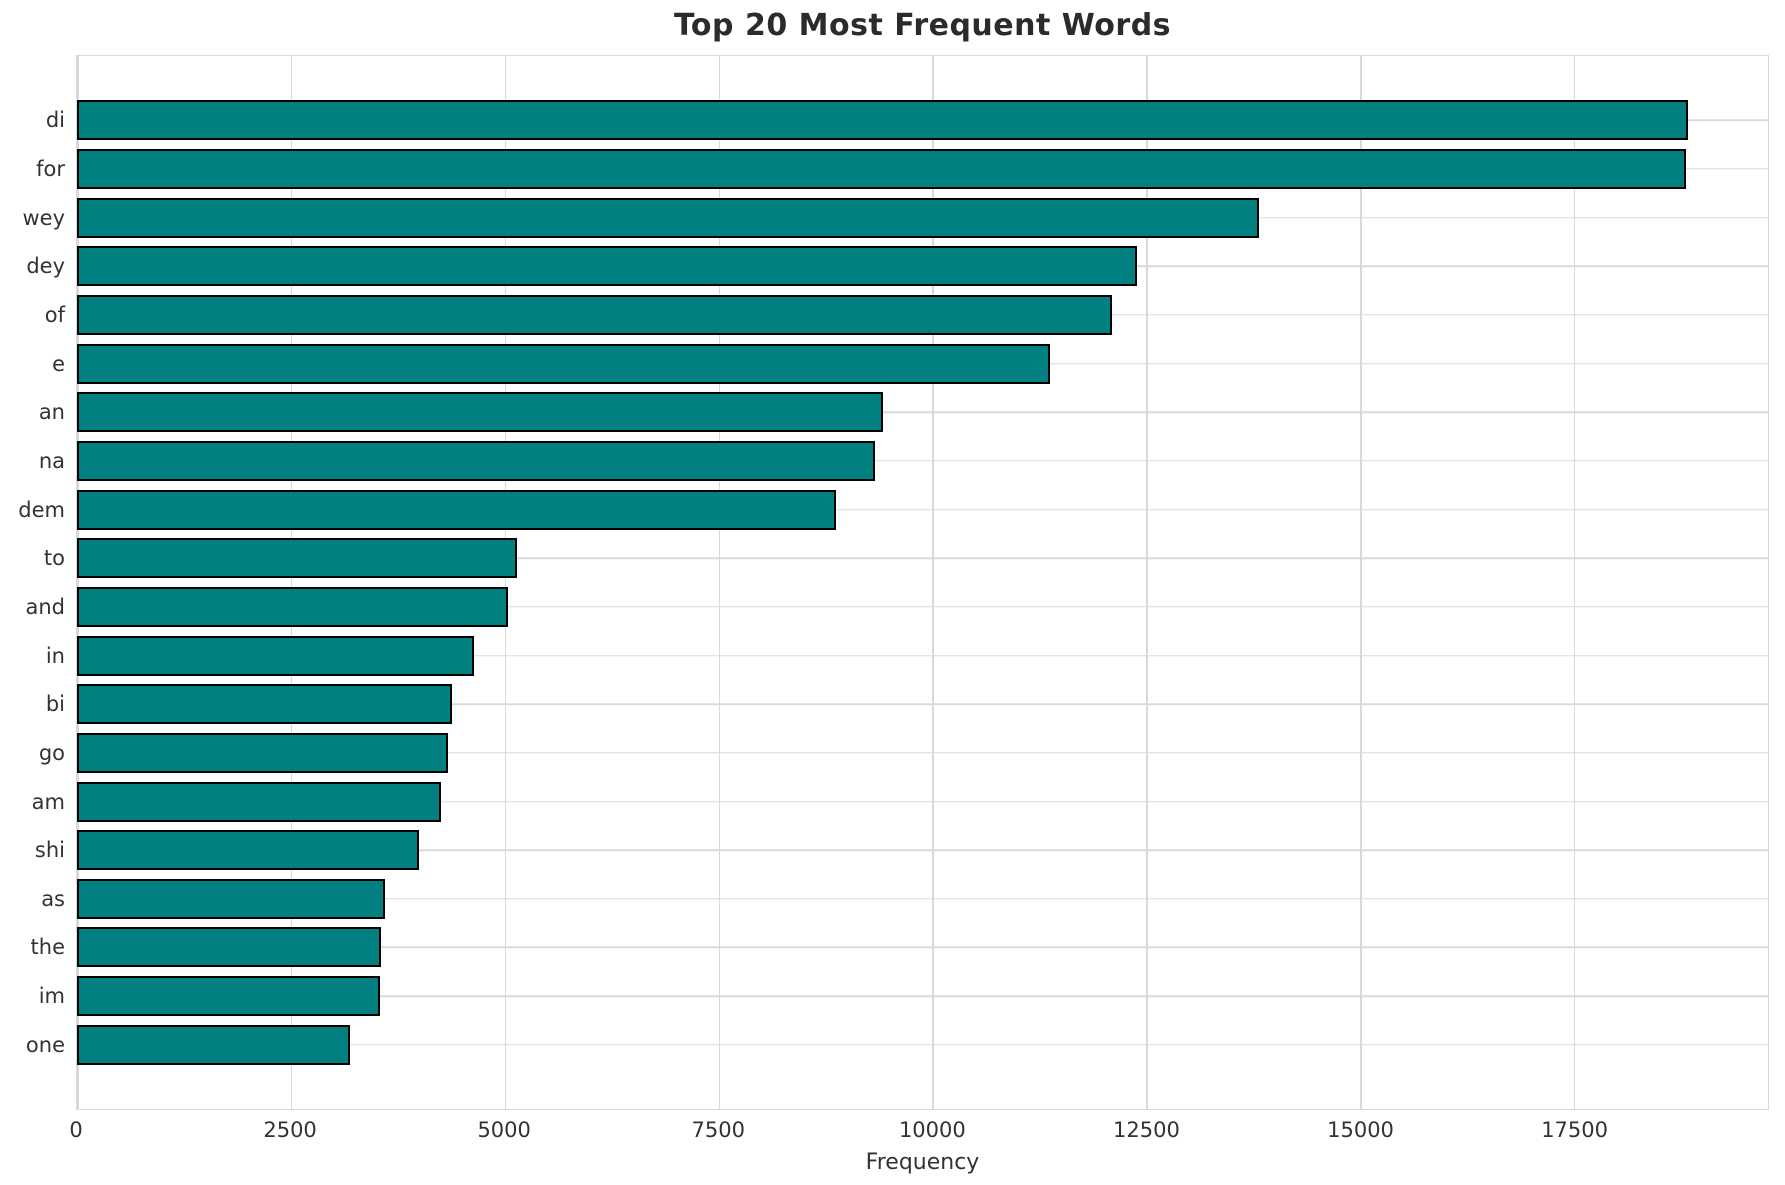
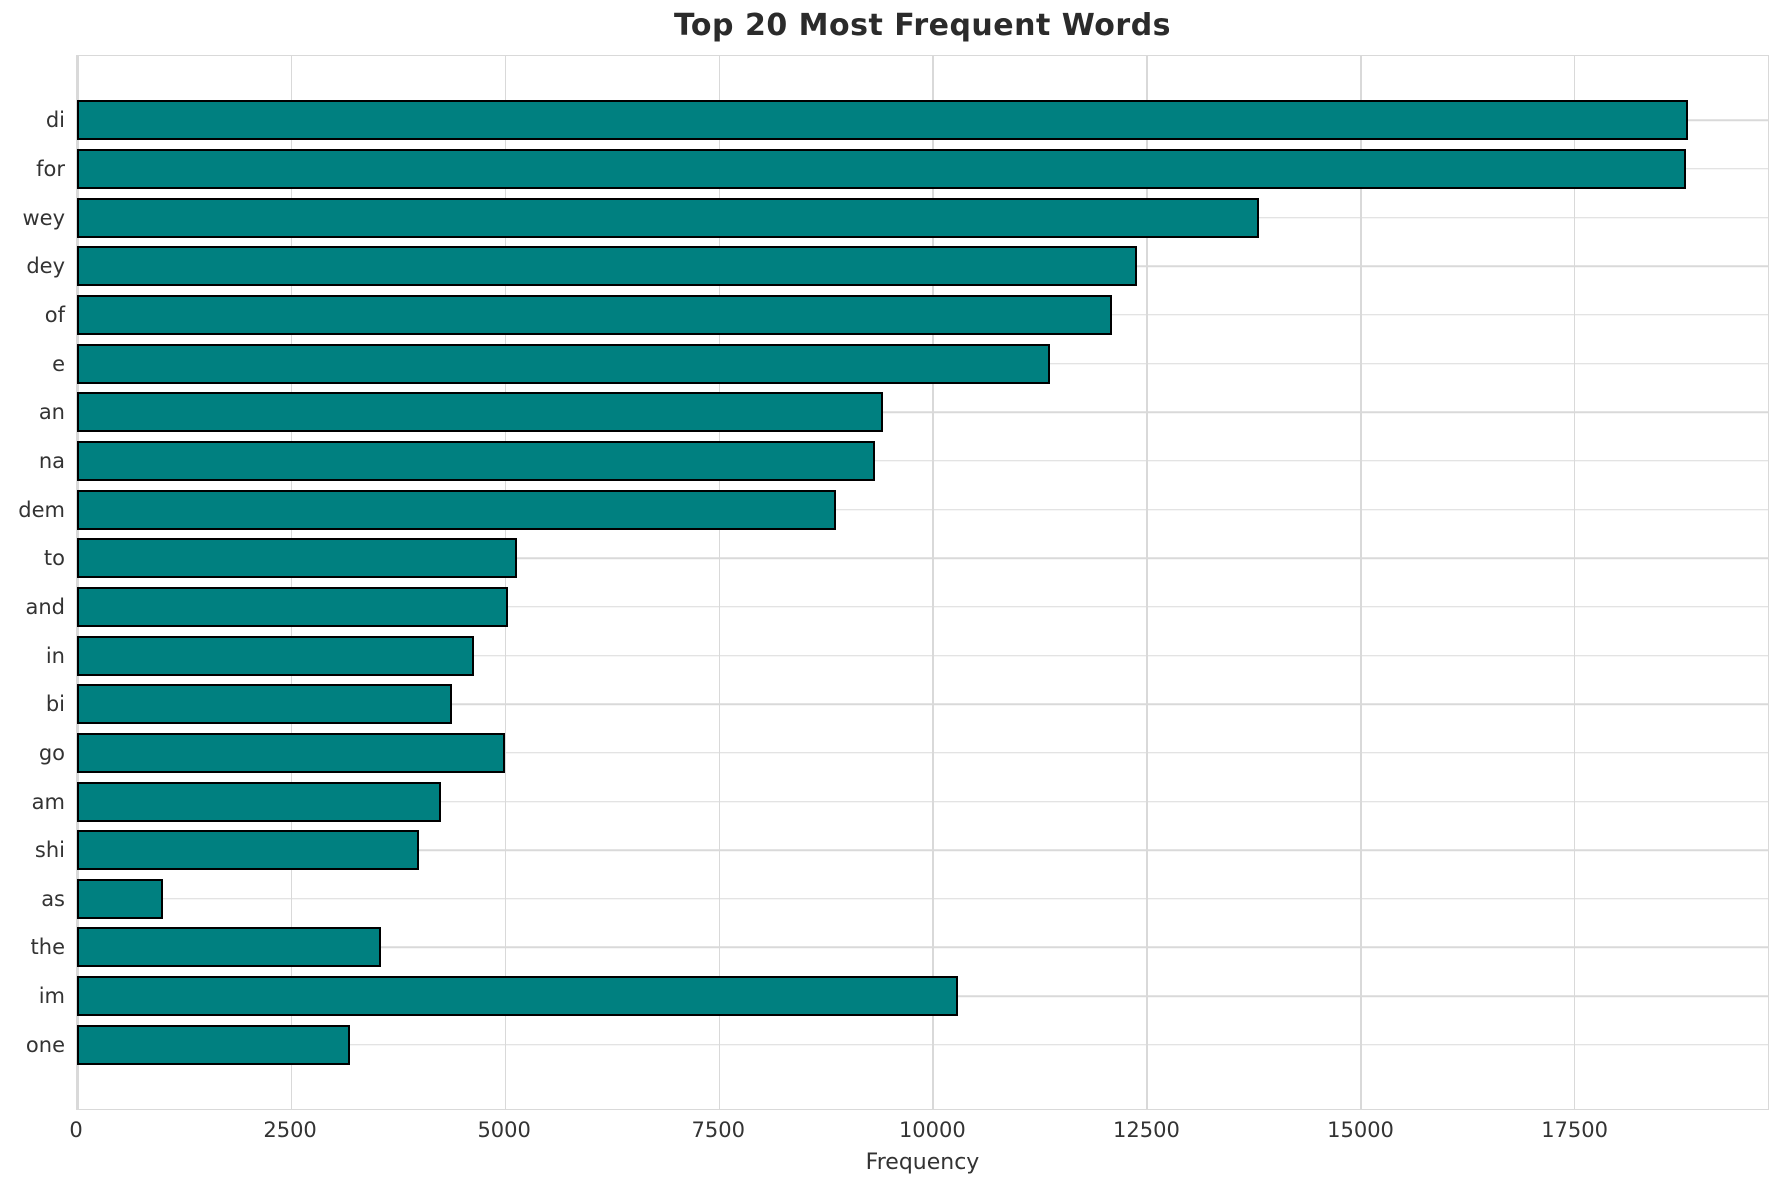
go: 4300 -> 5000
as: 3600 -> 1000
im: 3500 -> 10300
